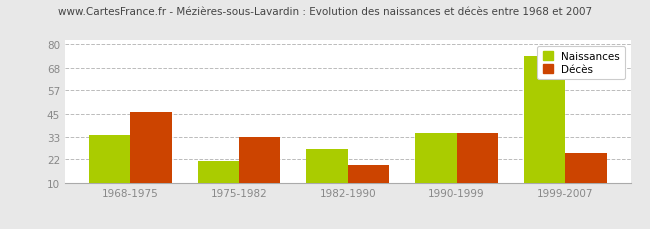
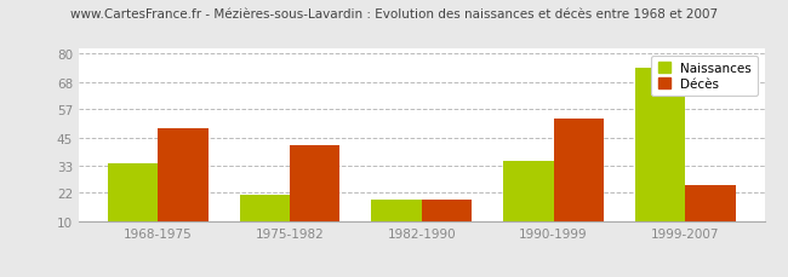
Décès/1968-1975: 46 -> 49
Décès/1975-1982: 33 -> 42
Naissances/1982-1990: 27 -> 19
Décès/1990-1999: 35 -> 53
